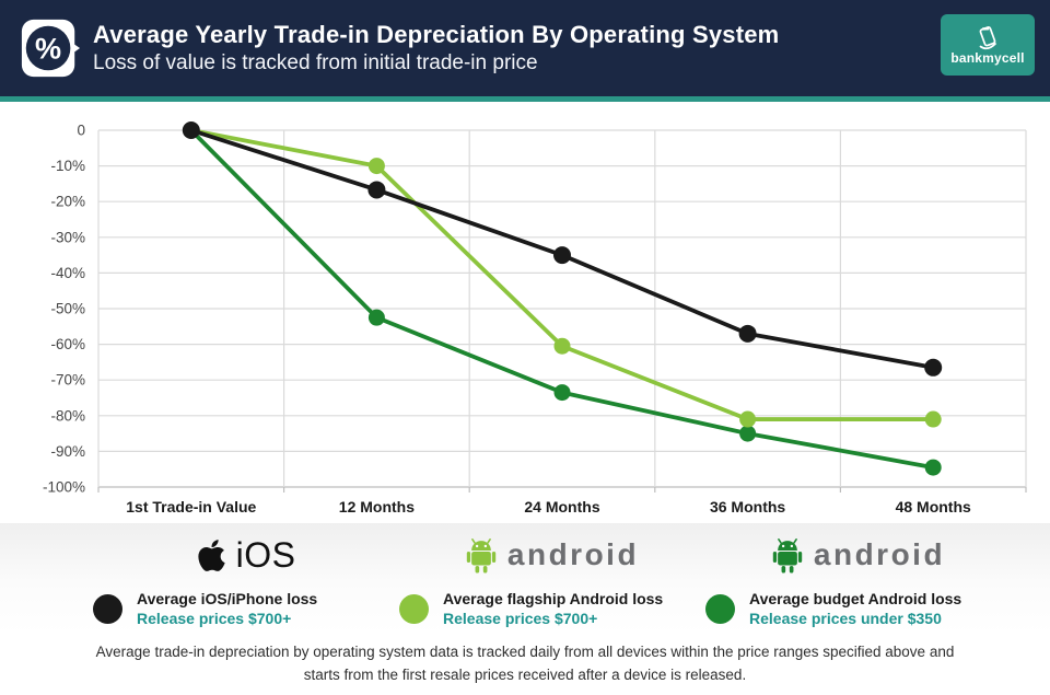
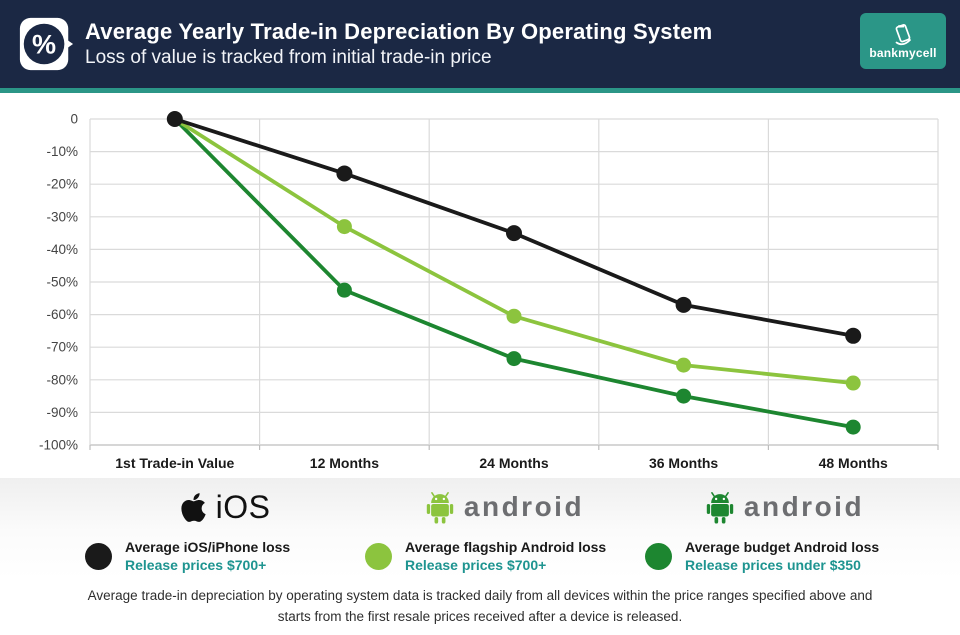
Average flagship Android loss/12 Months: -10 -> -33
Average flagship Android loss/36 Months: -81 -> -76
